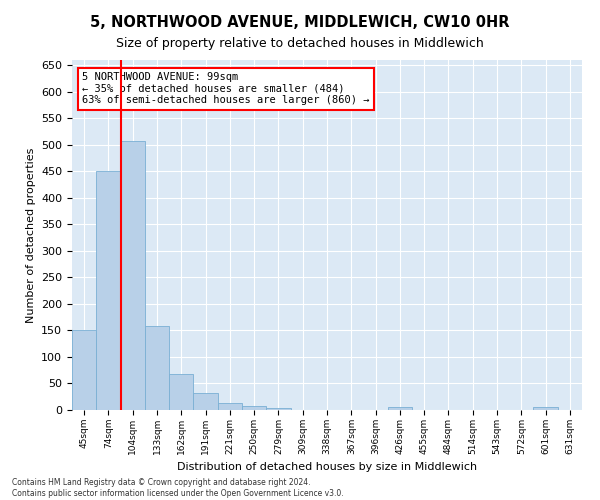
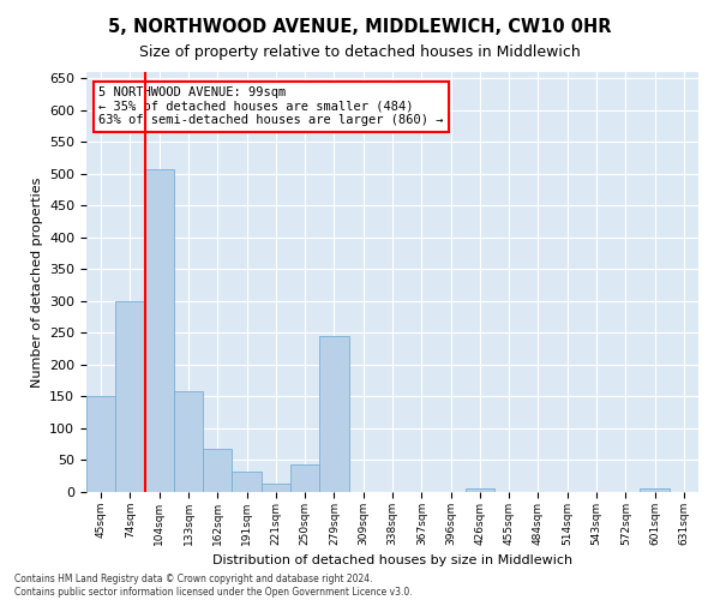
74sqm: 450 -> 300
250sqm: 8 -> 44
279sqm: 4 -> 246
